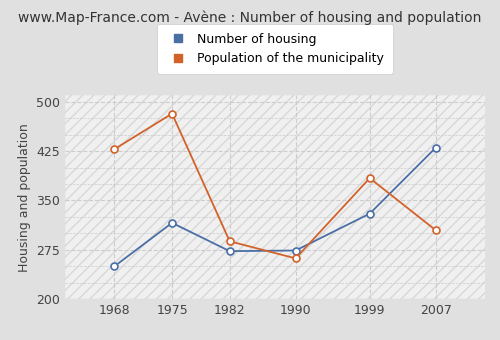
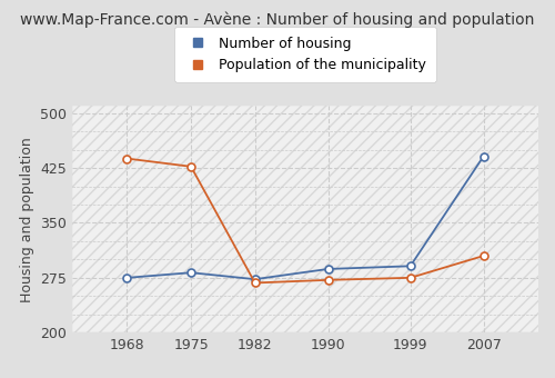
Number of housing/1968: 250 -> 275
Population of the municipality/1968: 428 -> 438
Number of housing/1975: 316 -> 282
Population of the municipality/1975: 482 -> 427
Population of the municipality/1982: 288 -> 268
Number of housing/1990: 274 -> 287
Population of the municipality/1990: 262 -> 272
Number of housing/1999: 330 -> 291
Population of the municipality/1999: 384 -> 275
Number of housing/2007: 430 -> 441
